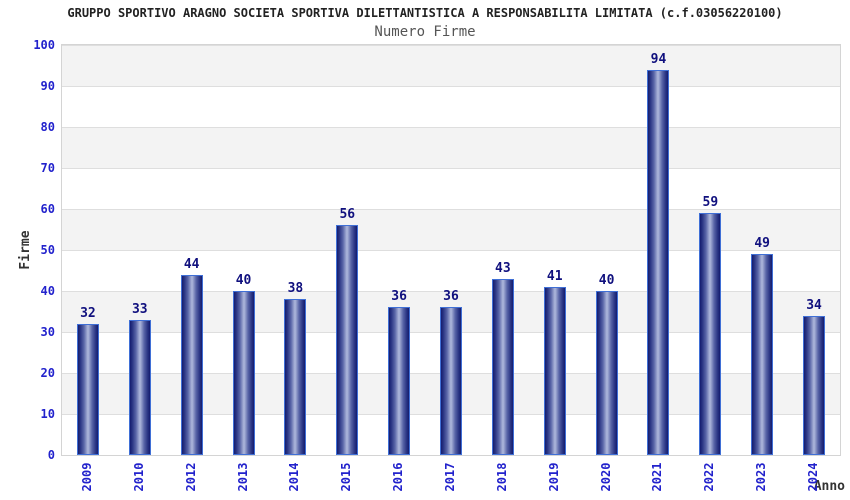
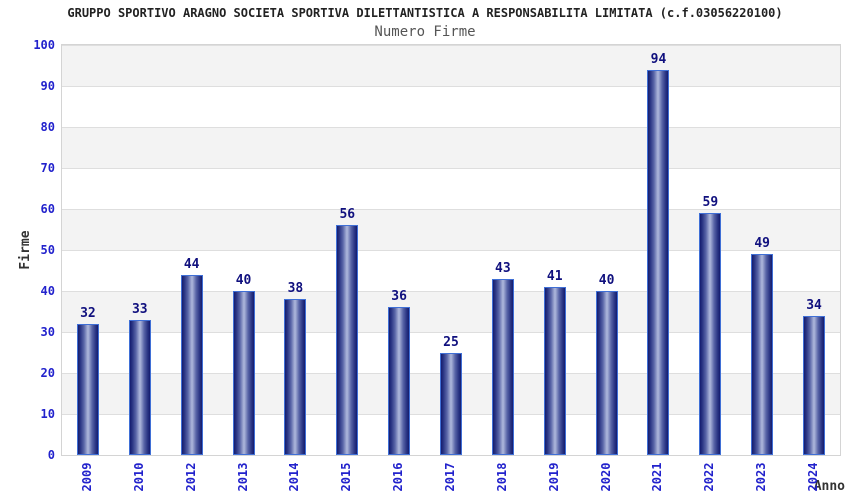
2017: 36 -> 25
